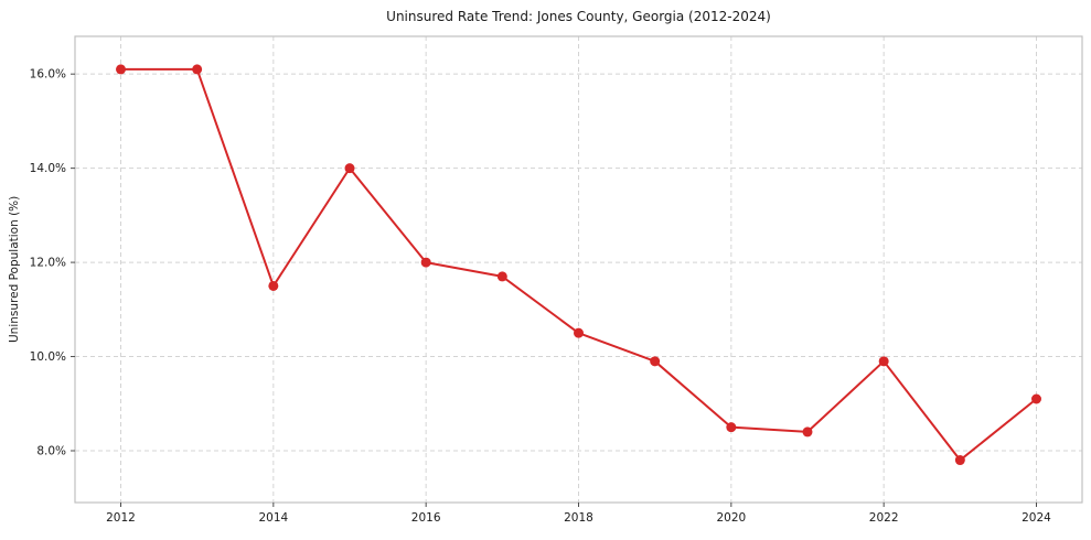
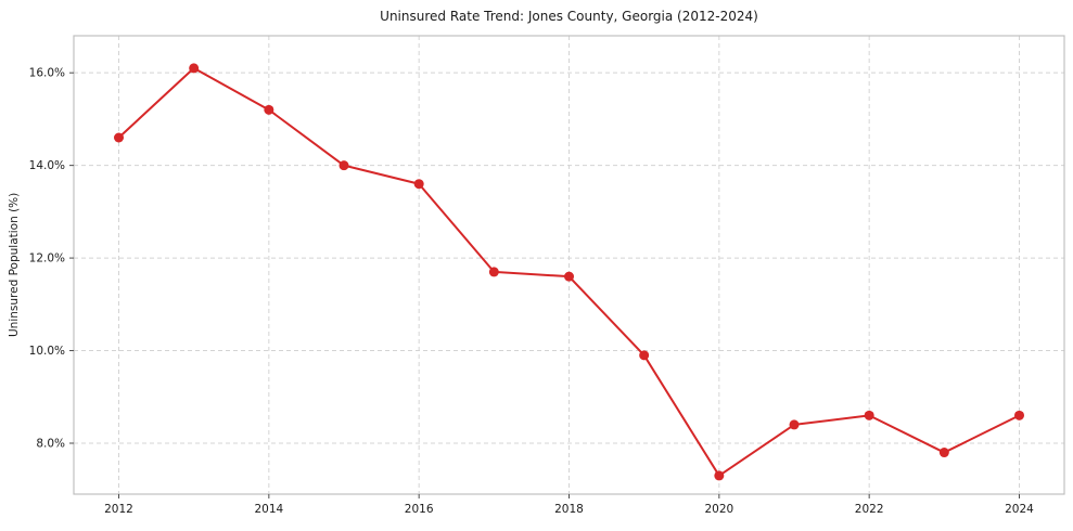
2012: 16.1% -> 14.6%
2014: 11.5% -> 15.2%
2016: 12.0% -> 13.6%
2018: 10.5% -> 11.6%
2020: 8.5% -> 7.3%
2022: 9.9% -> 8.6%
2024: 9.1% -> 8.6%
